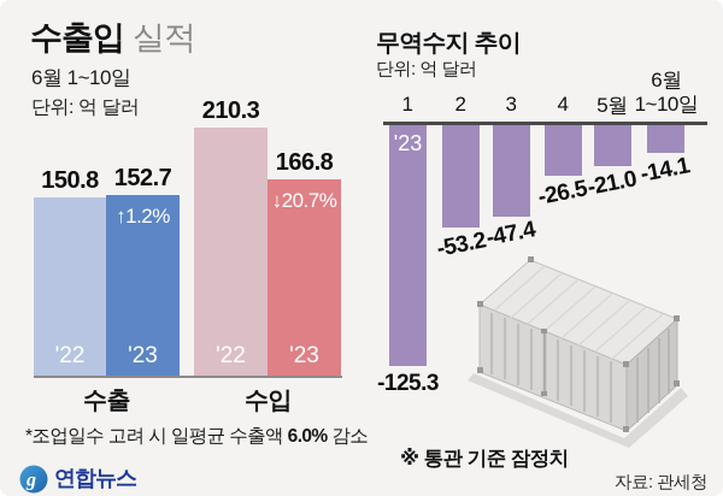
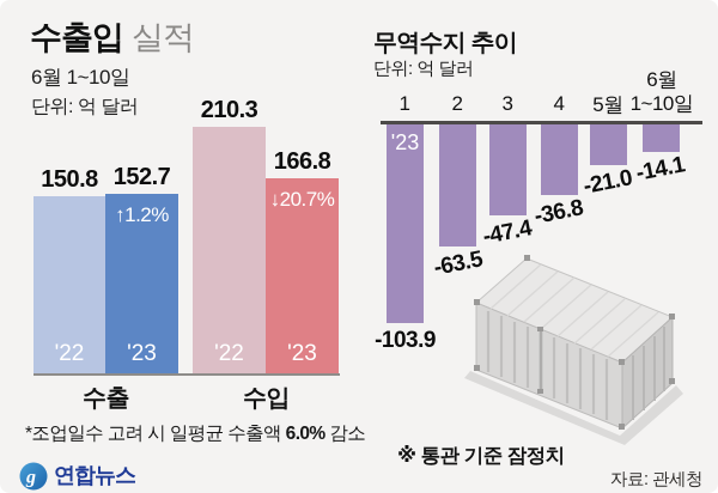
무역수지 추이/1: -125.3 -> -103.9
무역수지 추이/2: -53.2 -> -63.5
무역수지 추이/4: -26.5 -> -36.8
